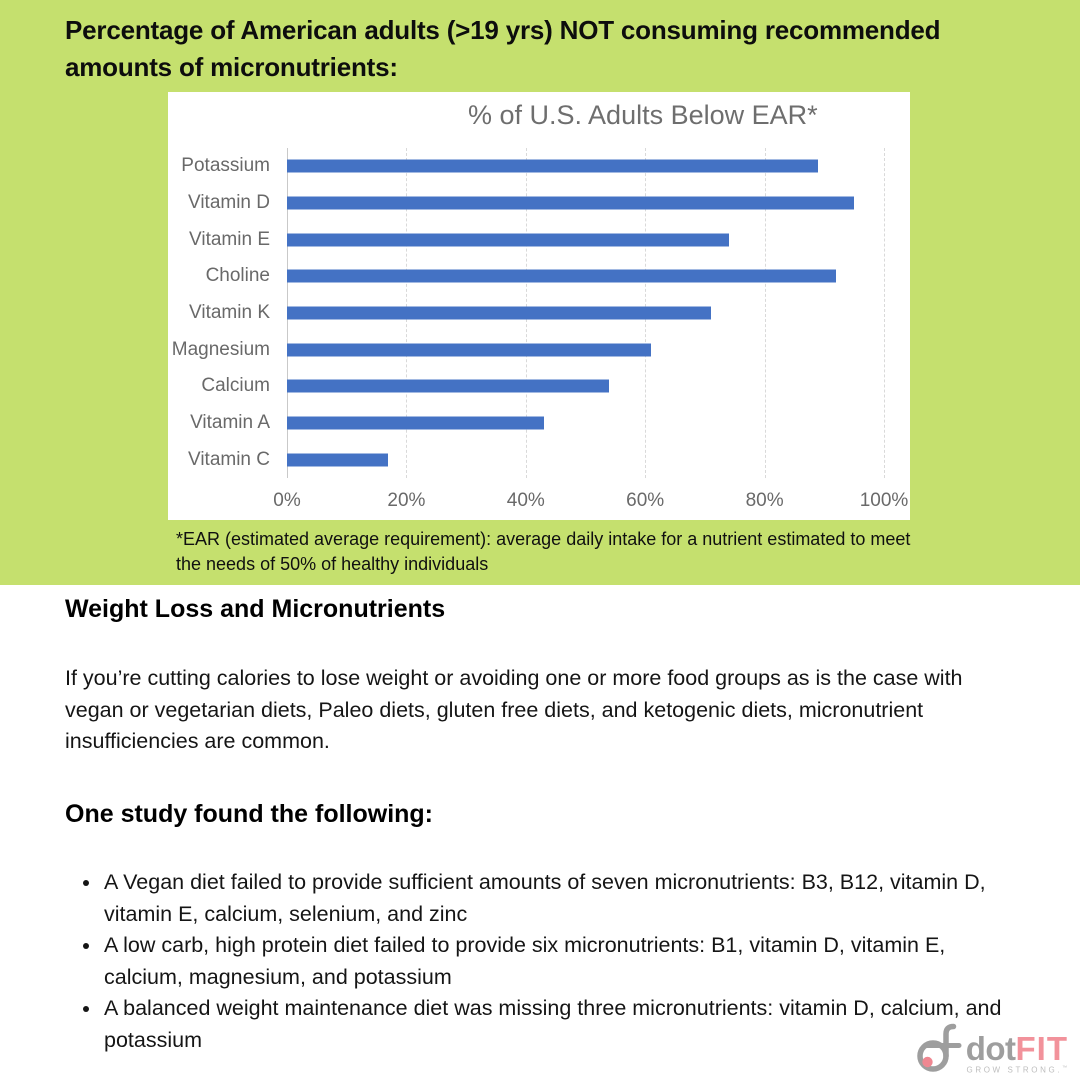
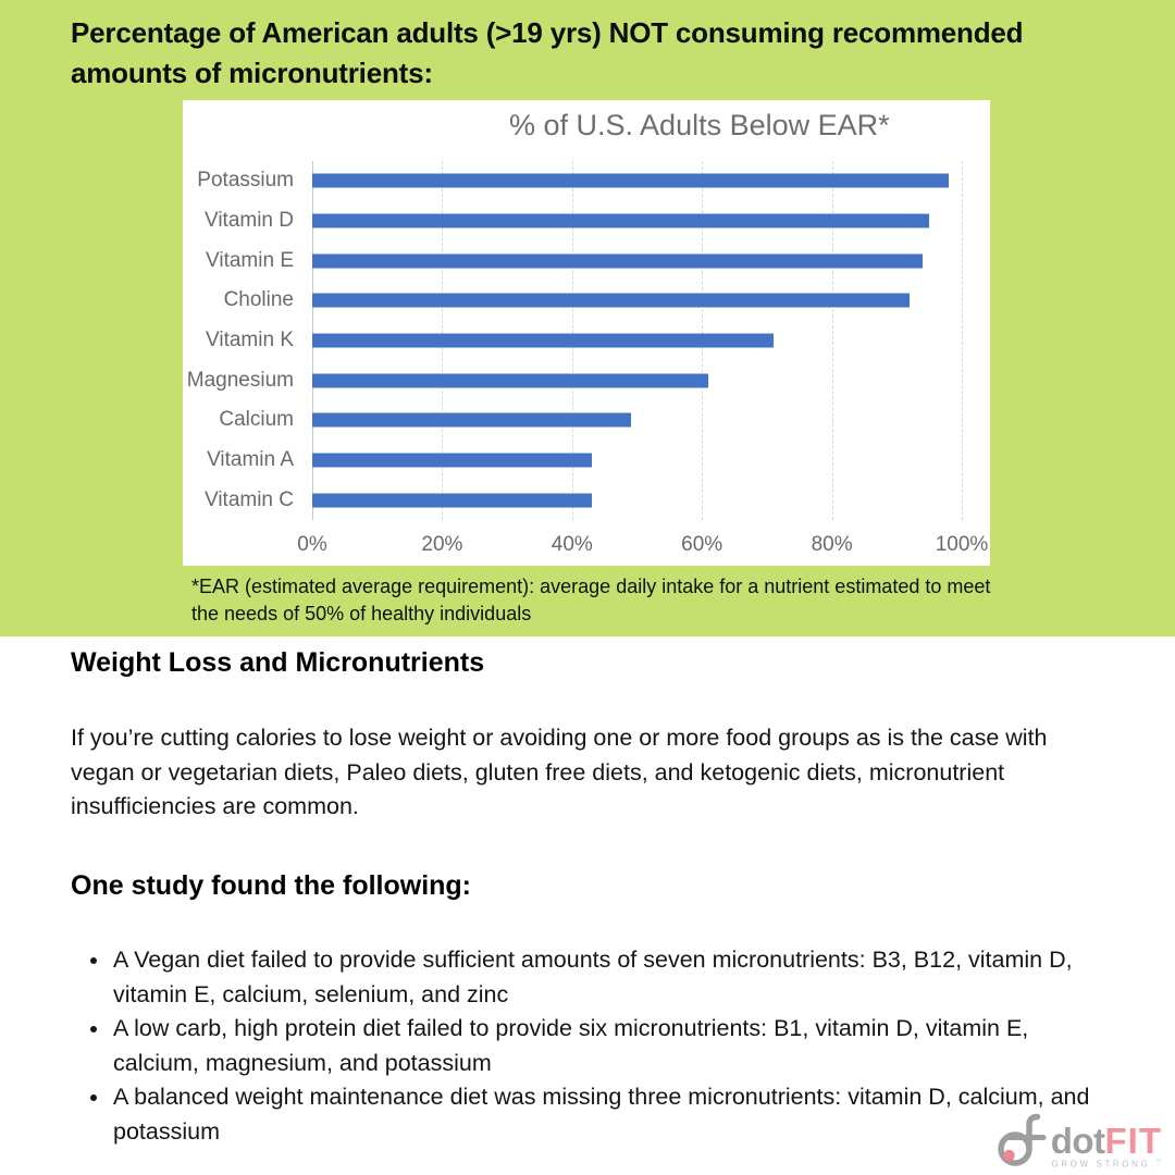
Potassium: 89% -> 98%
Vitamin E: 74% -> 94%
Calcium: 54% -> 49%
Vitamin C: 17% -> 43%
